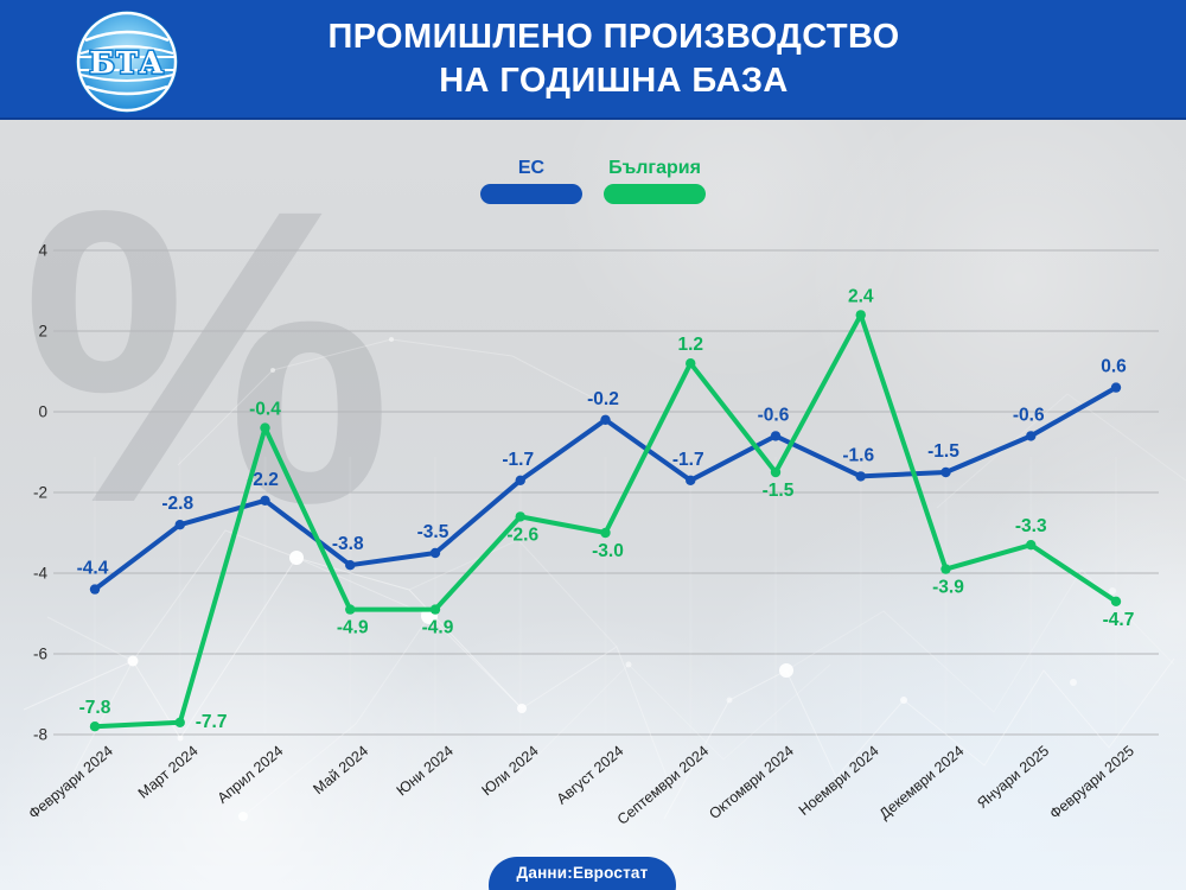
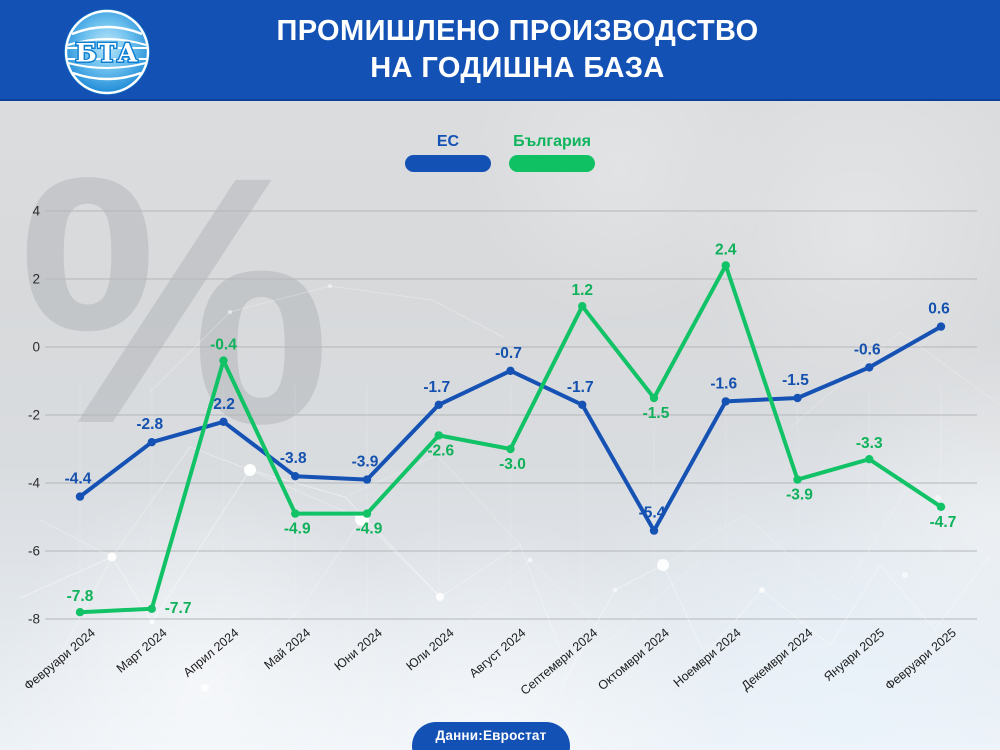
ЕС/Юни 2024: -3.5 -> -3.9
ЕС/Август 2024: -0.2 -> -0.7
ЕС/Октомври 2024: -0.6 -> -5.4
